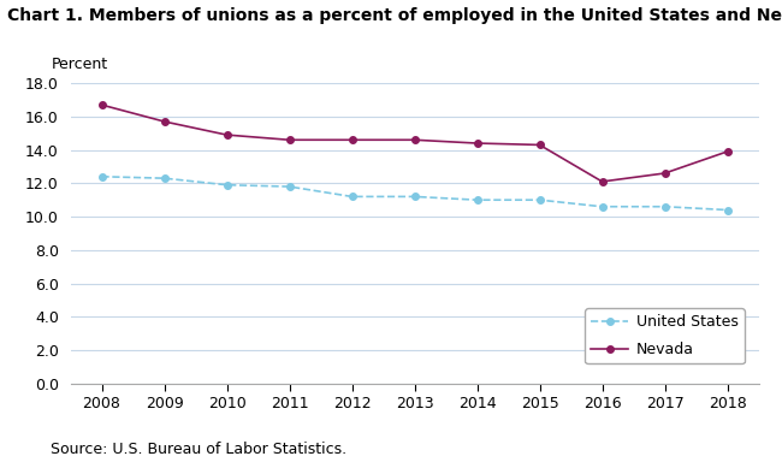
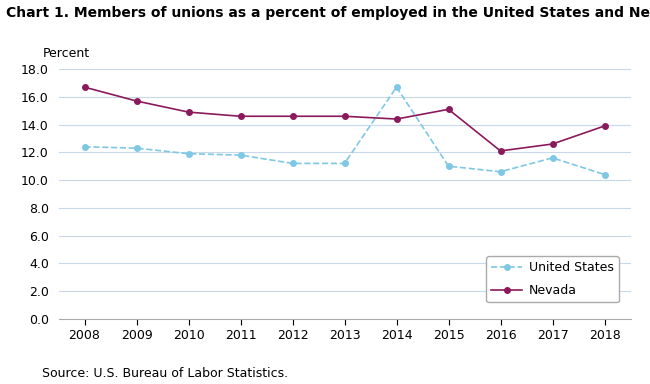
United States/2014: 11.0 -> 16.7
Nevada/2015: 14.3 -> 15.1
United States/2017: 10.6 -> 11.6
